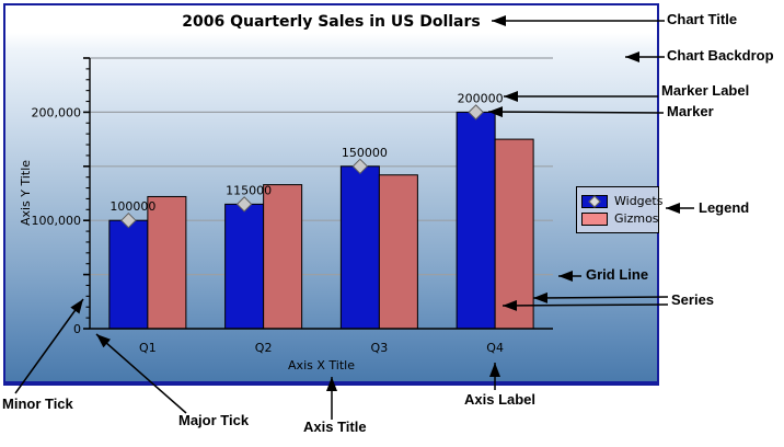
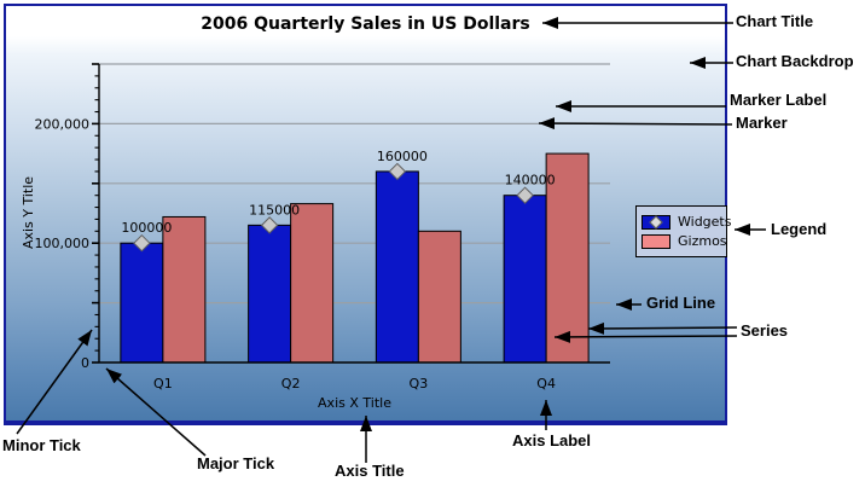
Widgets/Q3: 150000 -> 160000
Gizmos/Q3: 140000 -> 110000
Widgets/Q4: 200000 -> 140000
